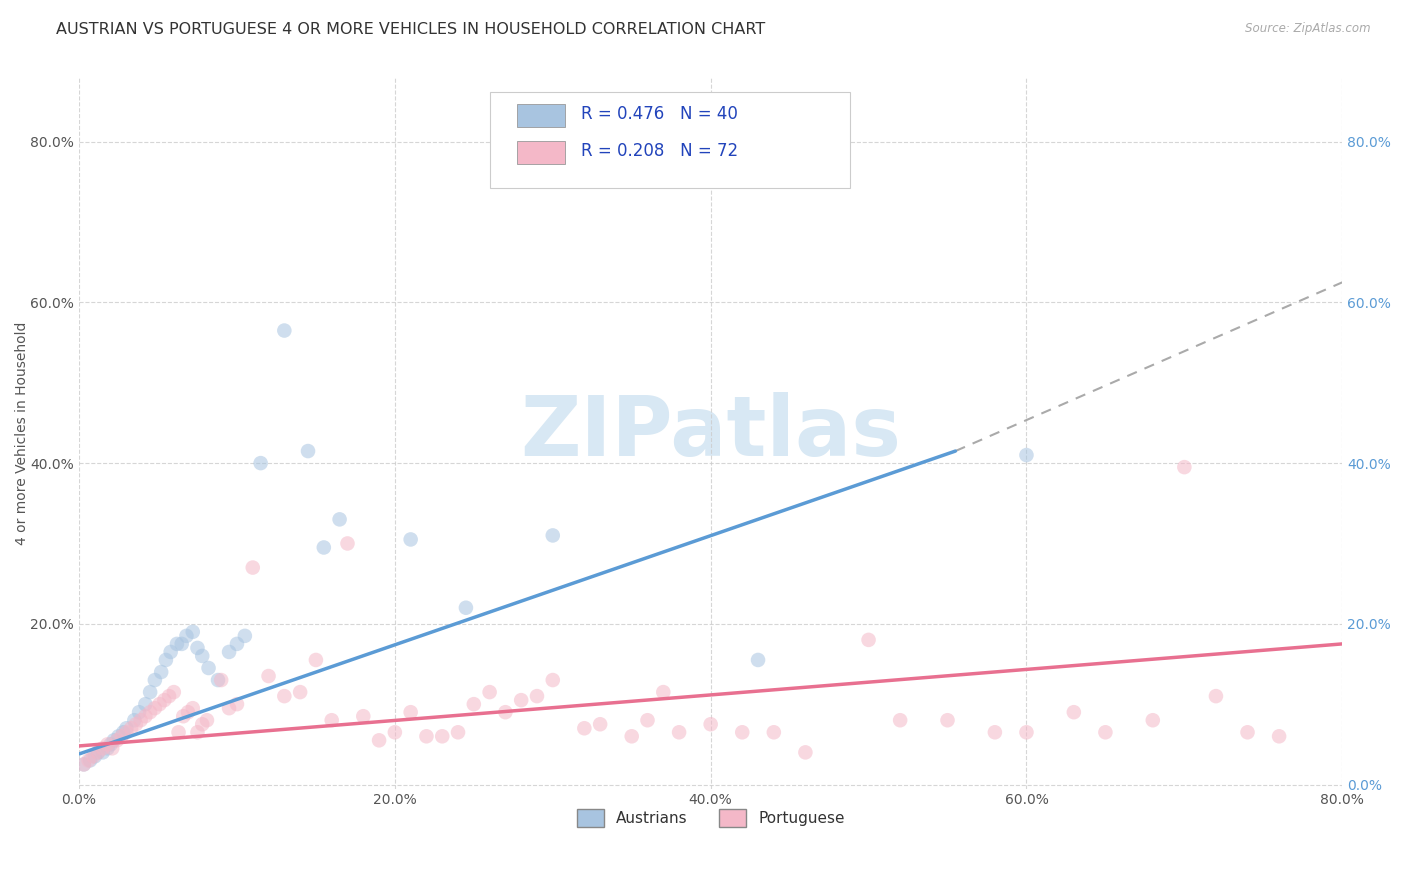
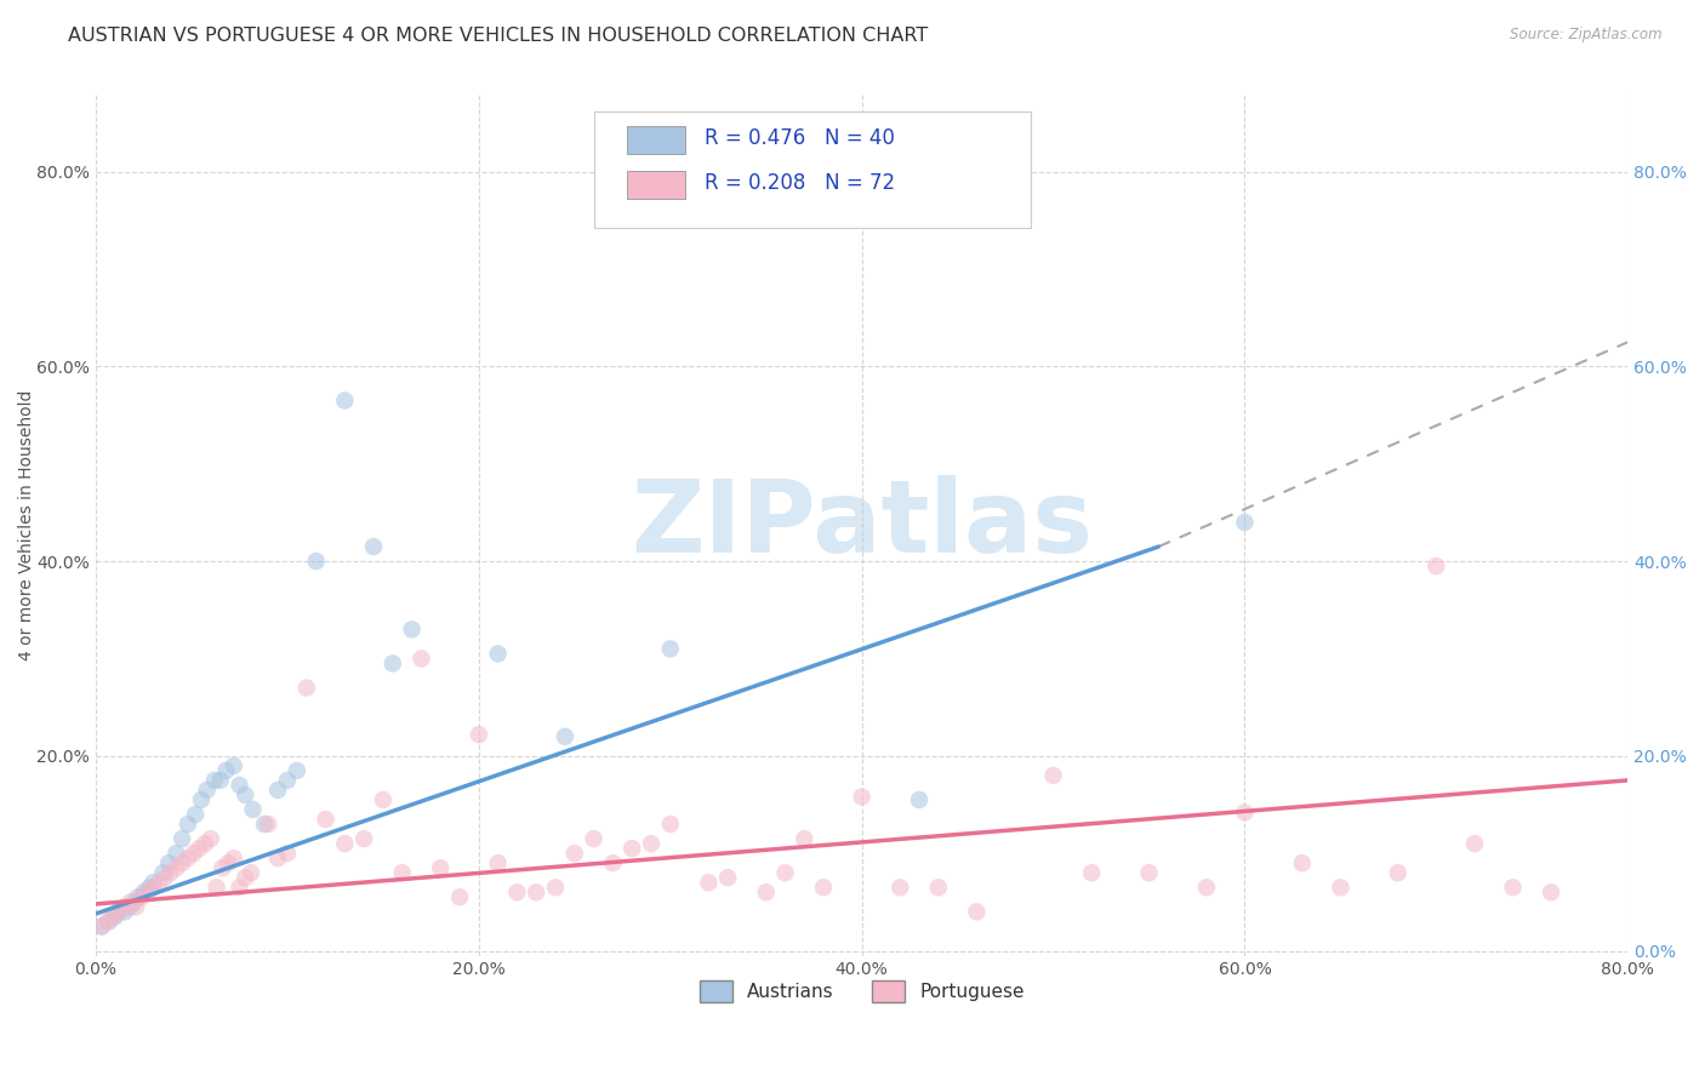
Portuguese/20.0%: 6.5% -> 22.2%
Portuguese/40.0%: 7.5% -> 15.8%
Austrians/60.0%: 41.0% -> 44.0%
Portuguese/60.0%: 6.5% -> 14.2%
